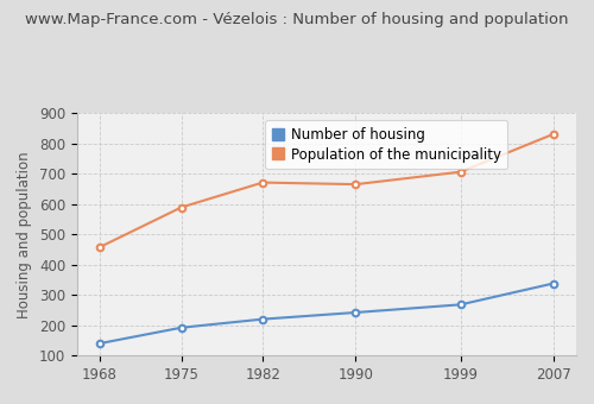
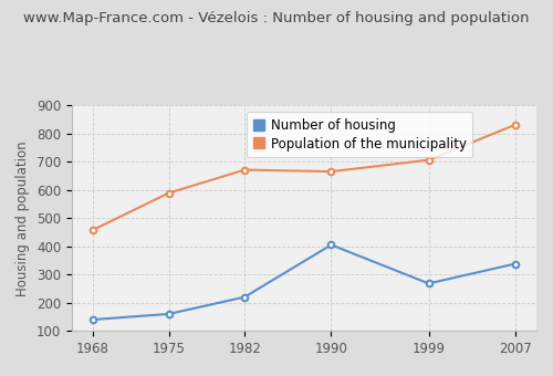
Number of housing/1975: 192 -> 160
Number of housing/1990: 242 -> 405
